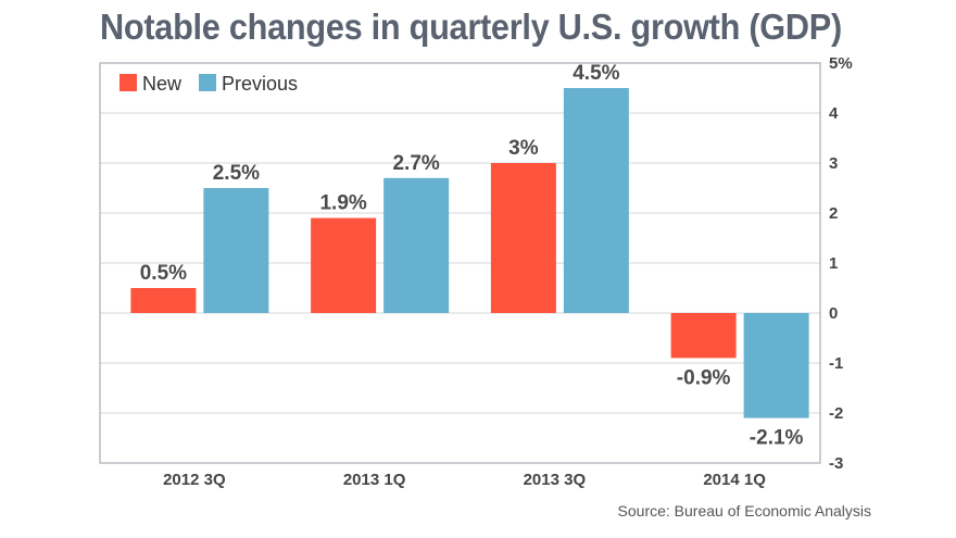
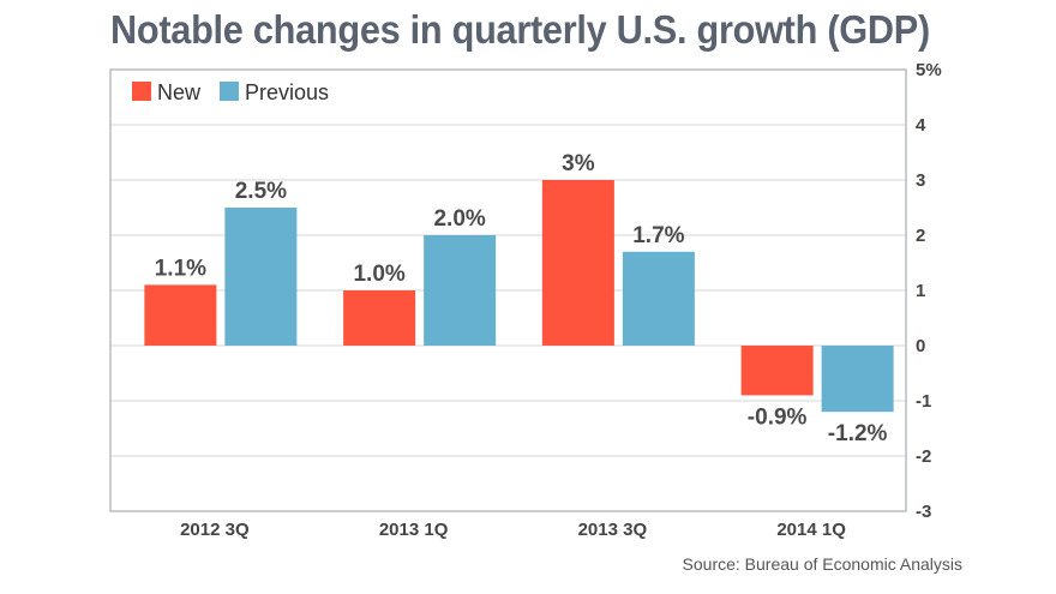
New/2012 3Q: 0.5% -> 1.1%
New/2013 1Q: 1.9% -> 1.0%
Previous/2013 1Q: 2.7% -> 2.0%
Previous/2013 3Q: 4.5% -> 1.7%
Previous/2014 1Q: -2.1% -> -1.2%
